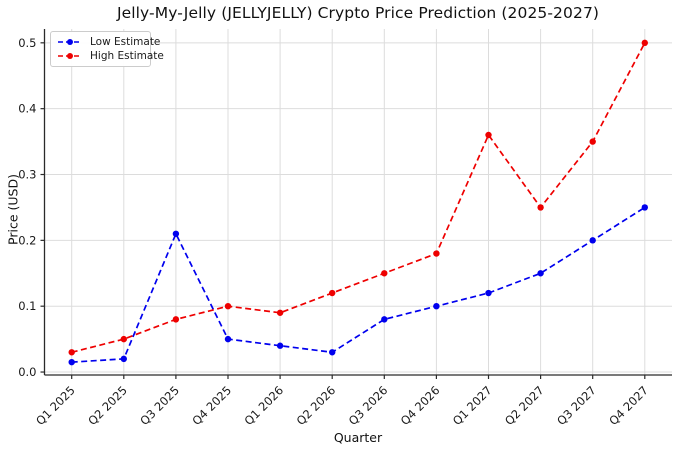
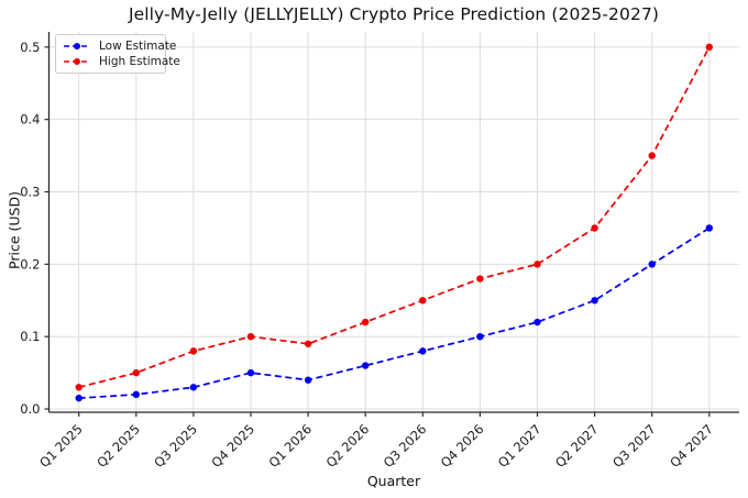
Low Estimate/Q3 2025: 0.21 -> 0.03
Low Estimate/Q2 2026: 0.03 -> 0.06
High Estimate/Q1 2027: 0.36 -> 0.20
